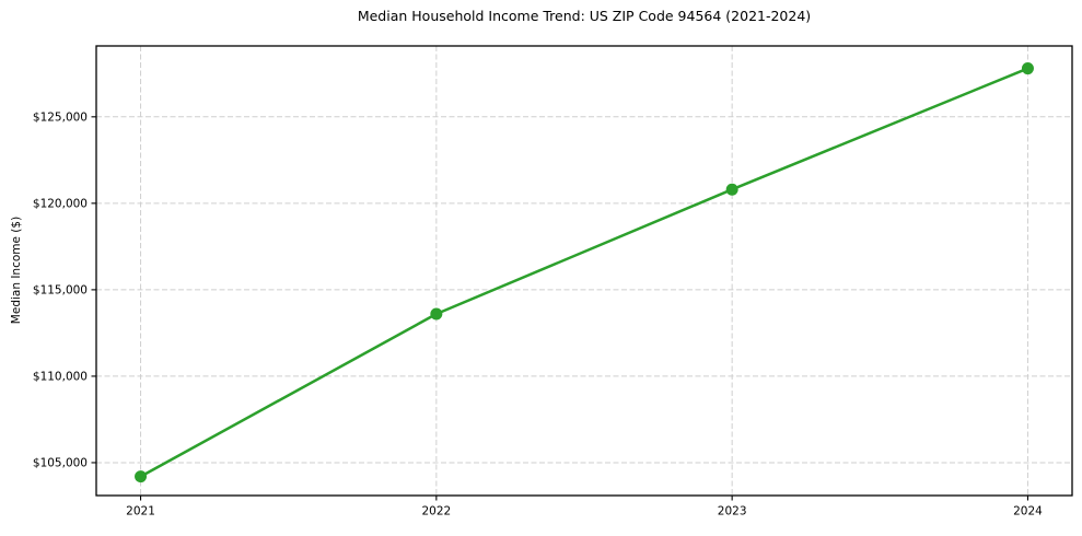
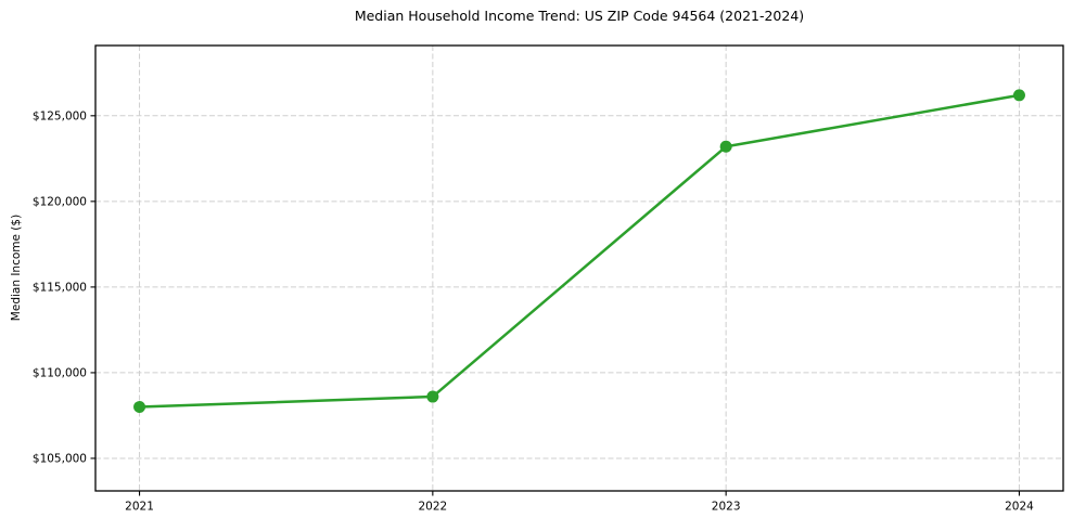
2021: $104200 -> $108000
2022: $113600 -> $108600
2023: $120800 -> $123200
2024: $127800 -> $126200
